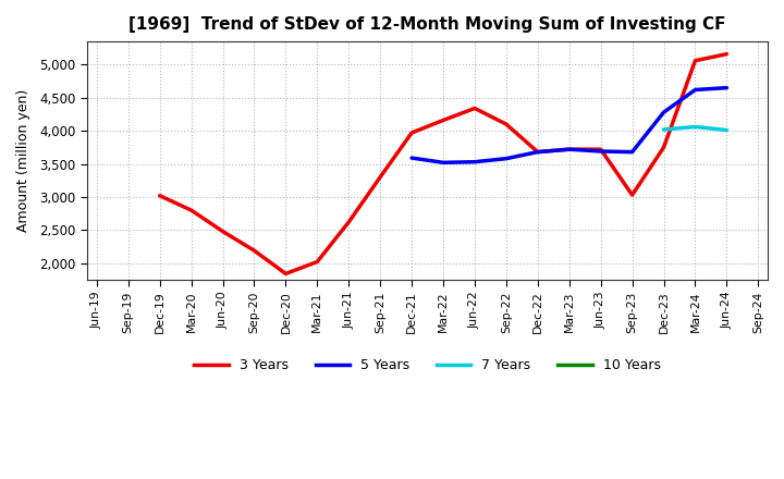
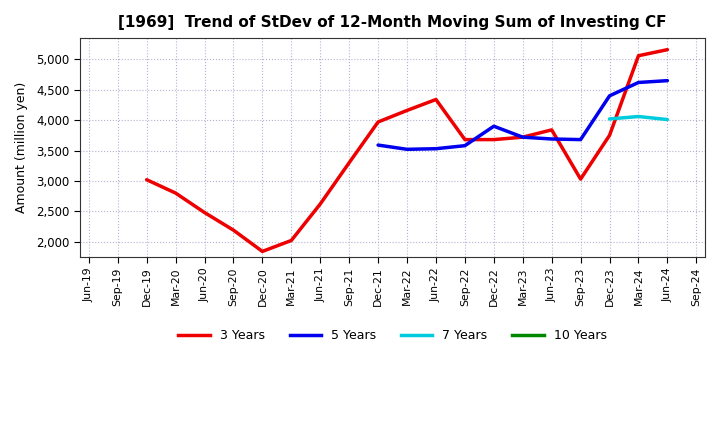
3 Years/Sep-22: 4,100 -> 3,680
5 Years/Dec-22: 3,680 -> 3,900
3 Years/Jun-23: 3,720 -> 3,840
5 Years/Dec-23: 4,280 -> 4,400
